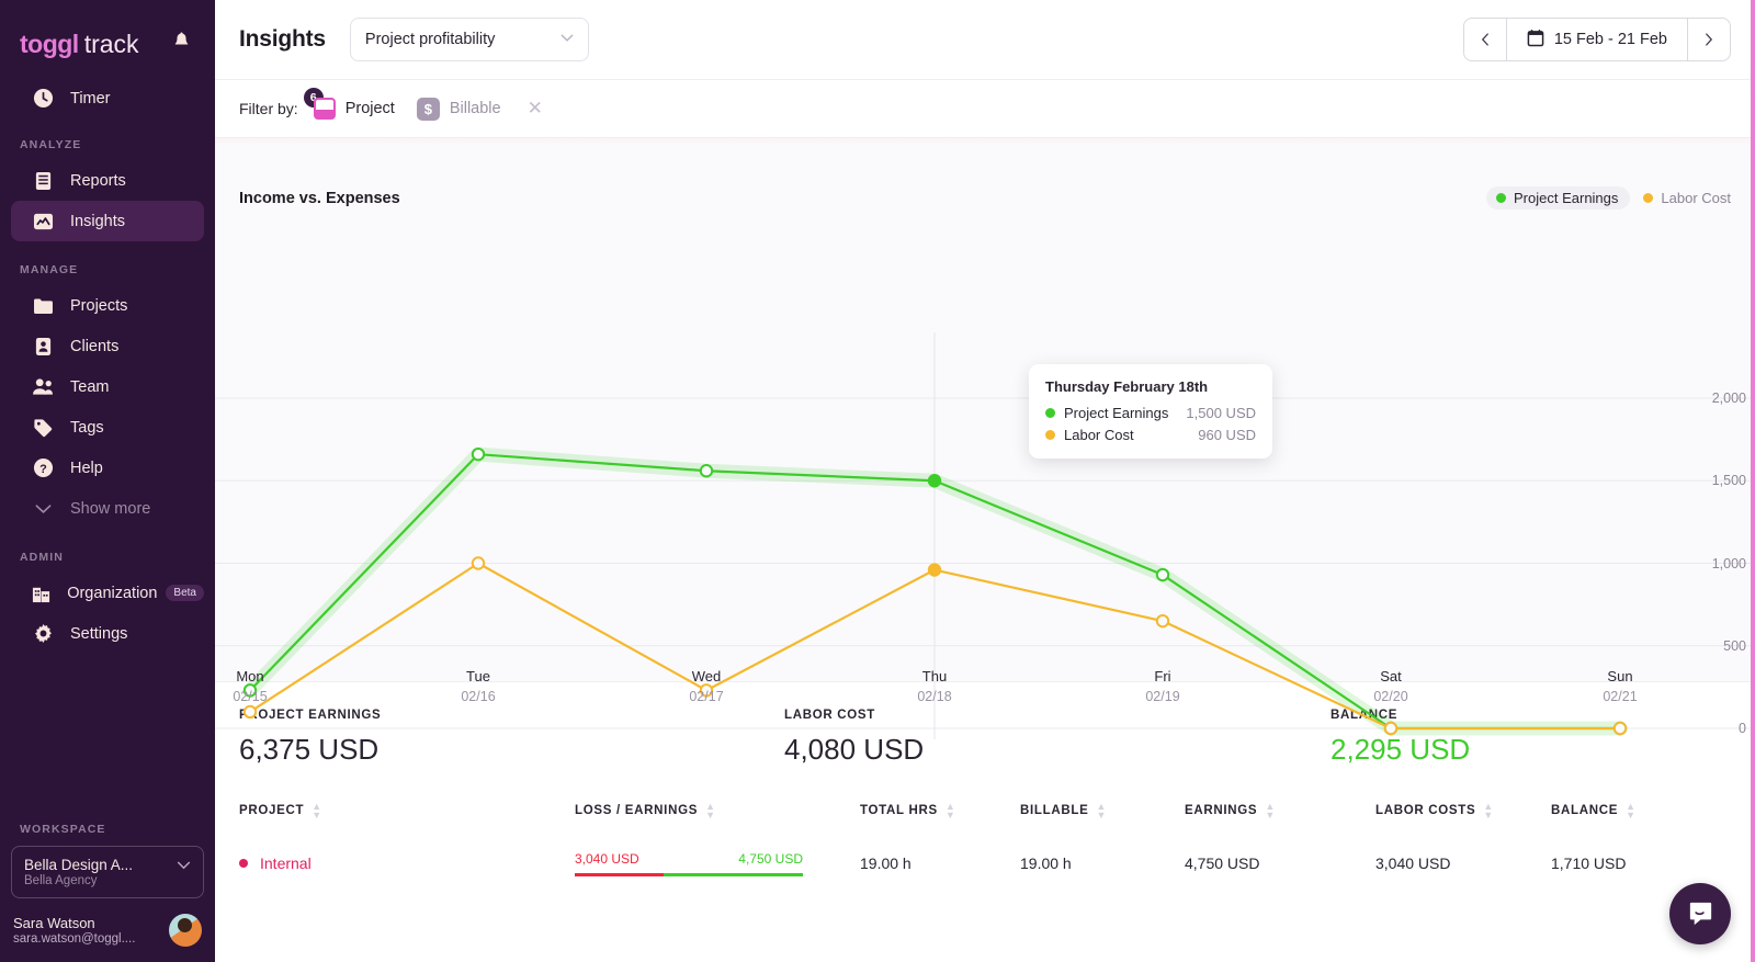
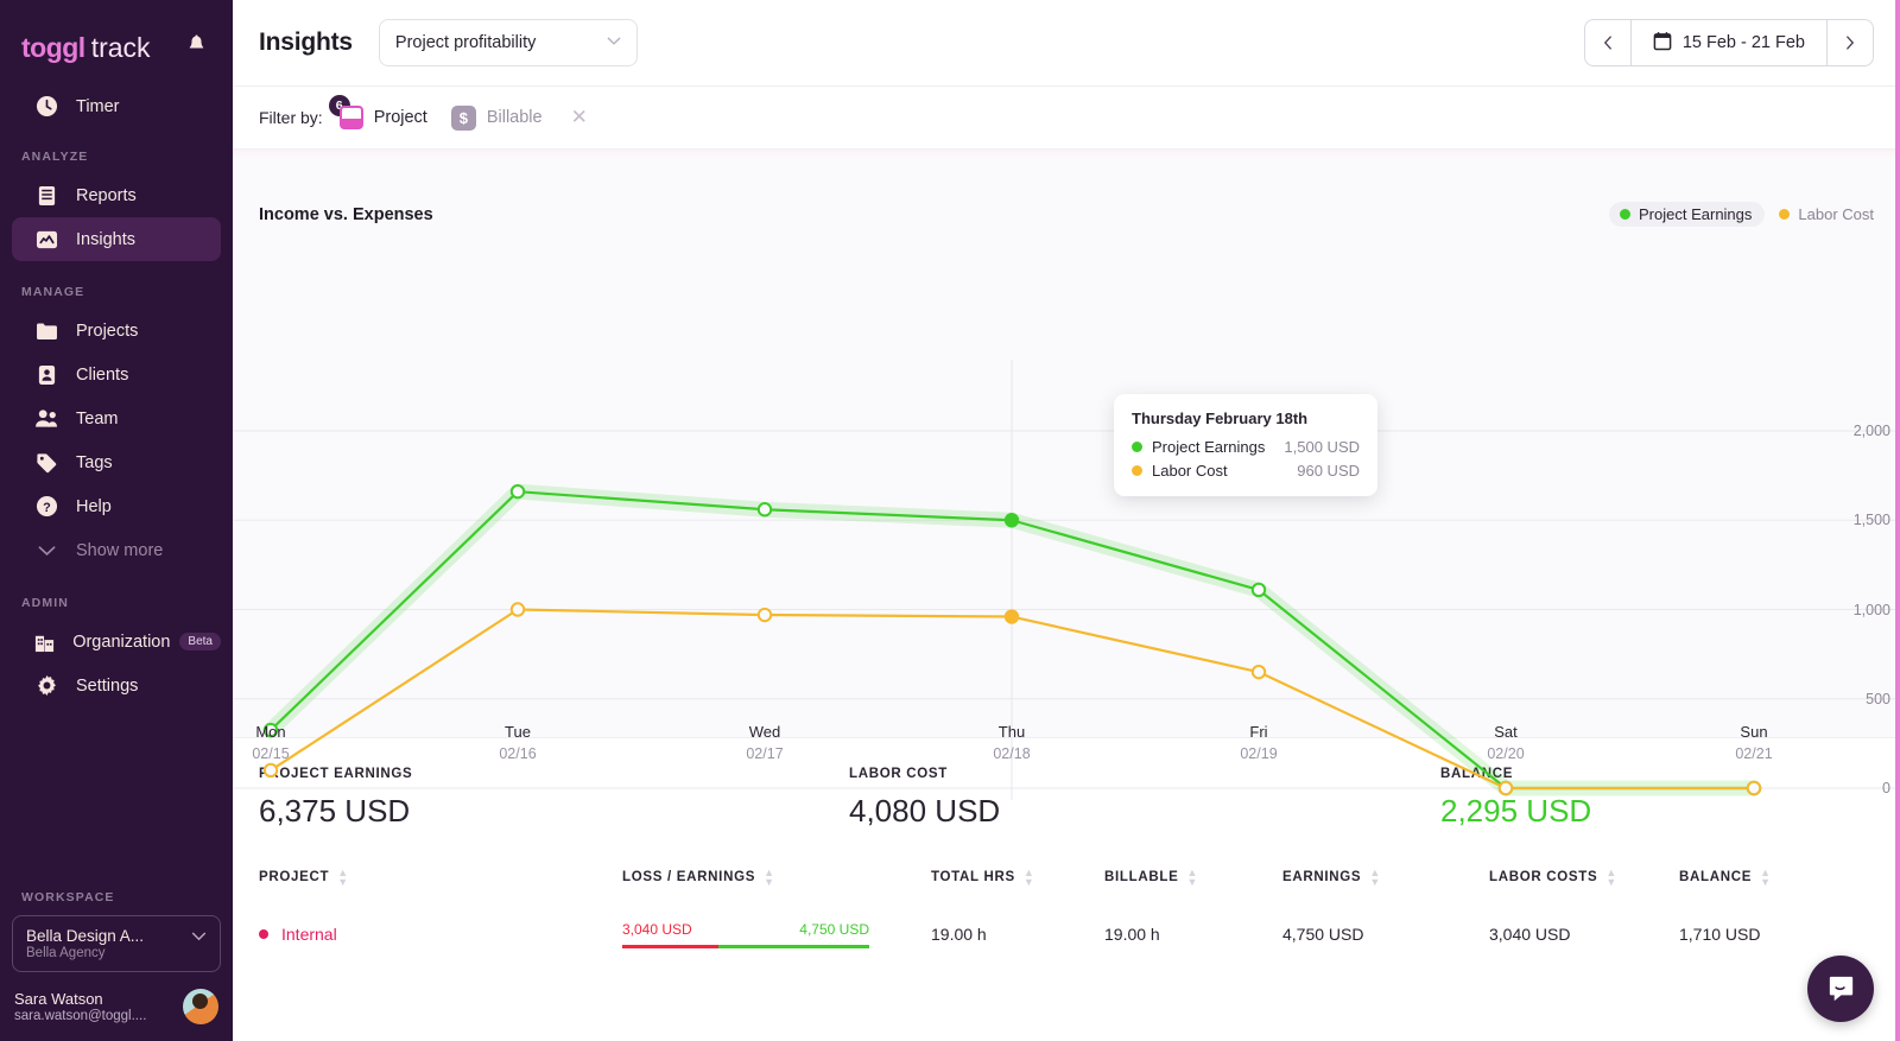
Project Earnings/Mon: 230 -> 320
Labor Cost/Wed: 230 -> 970
Project Earnings/Fri: 930 -> 1110
